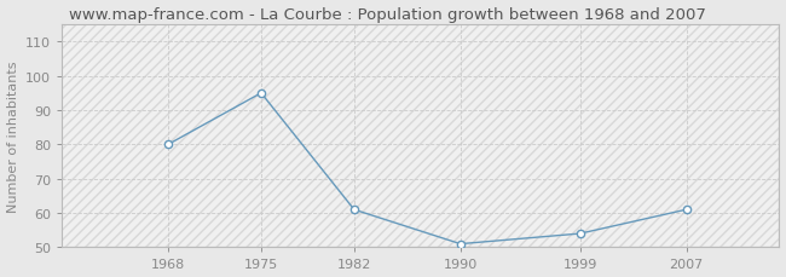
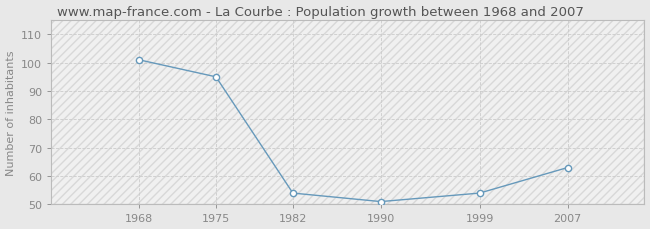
1968: 80 -> 101
1982: 61 -> 54
2007: 61 -> 63
